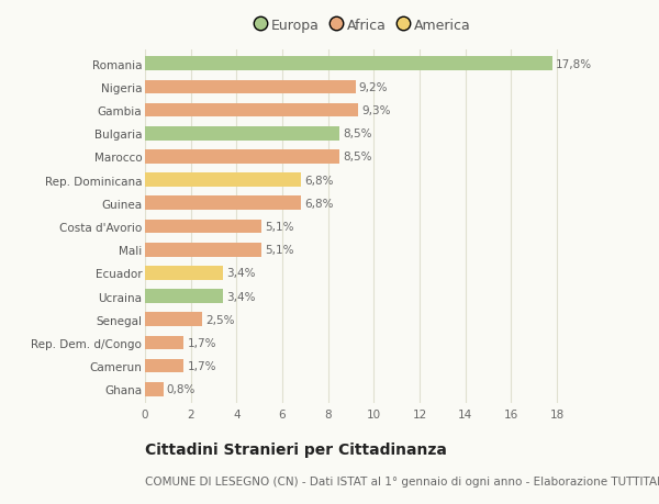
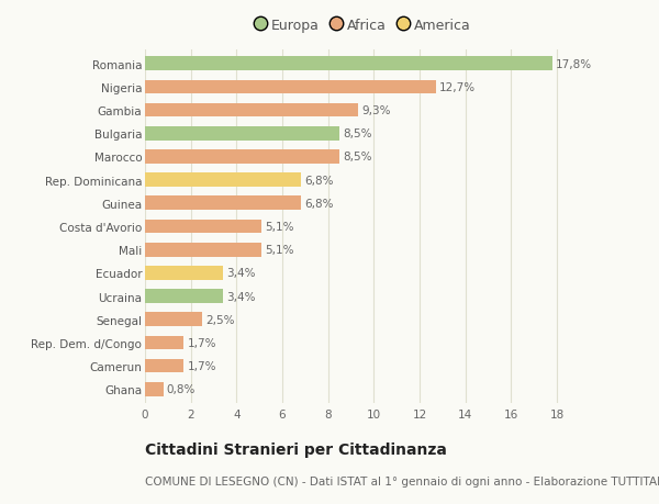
Nigeria: 9,2% -> 12,7%
